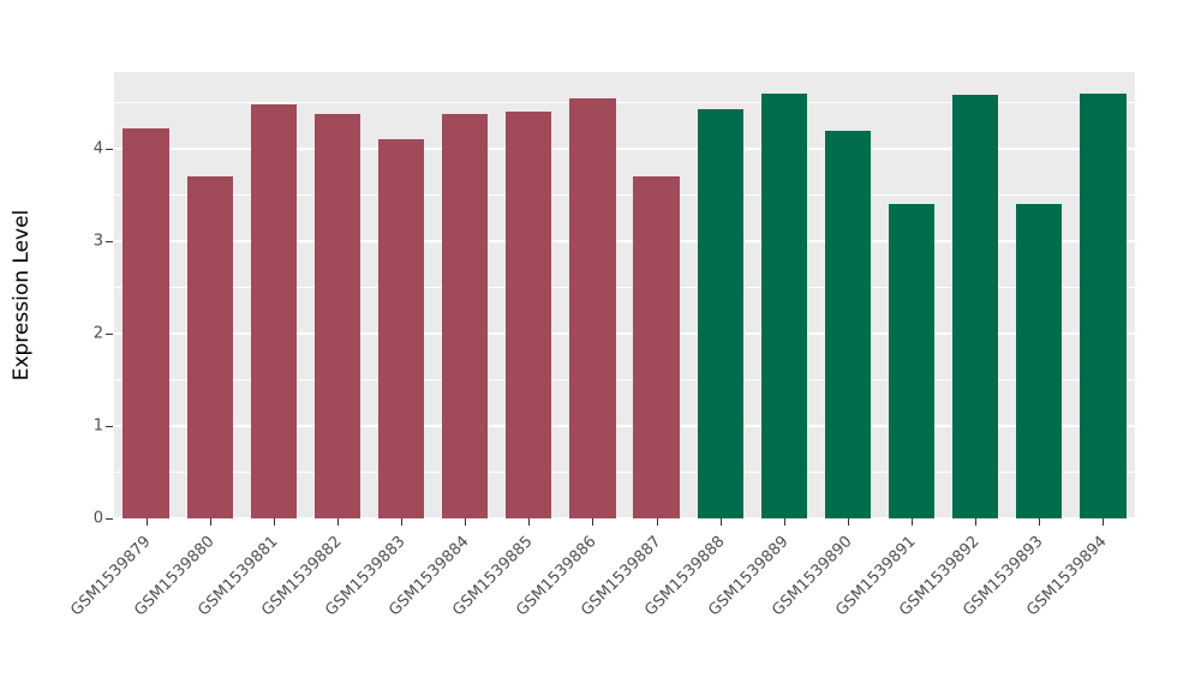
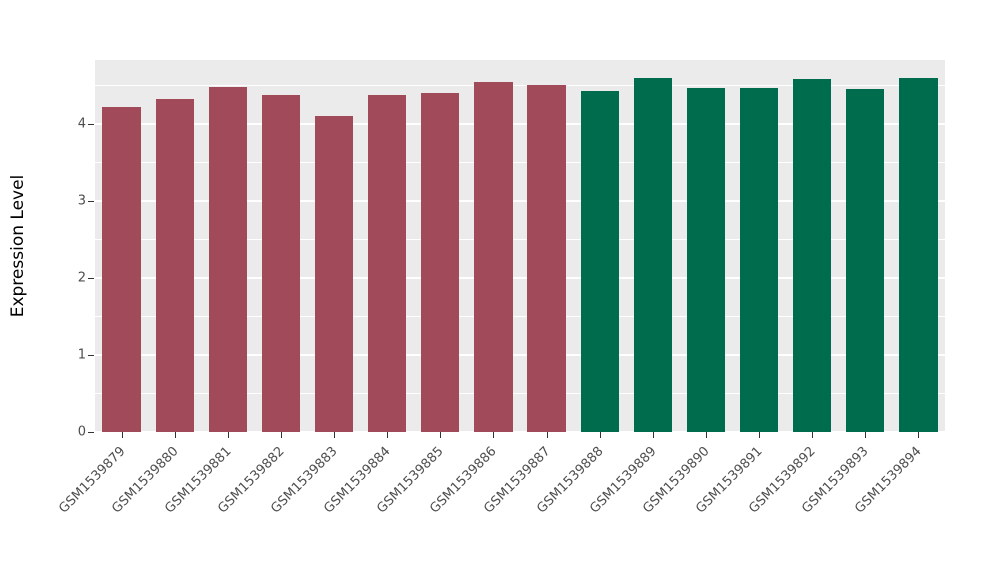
GSM1539880: 3.7 -> 4.3
GSM1539887: 3.7 -> 4.5
GSM1539890: 4.2 -> 4.5
GSM1539891: 3.4 -> 4.5
GSM1539893: 3.4 -> 4.5
